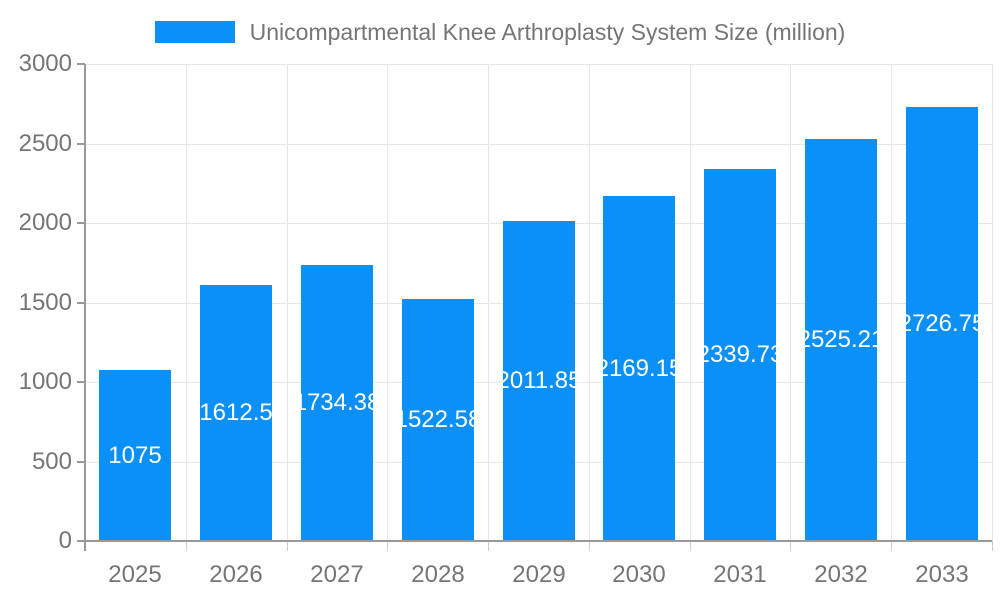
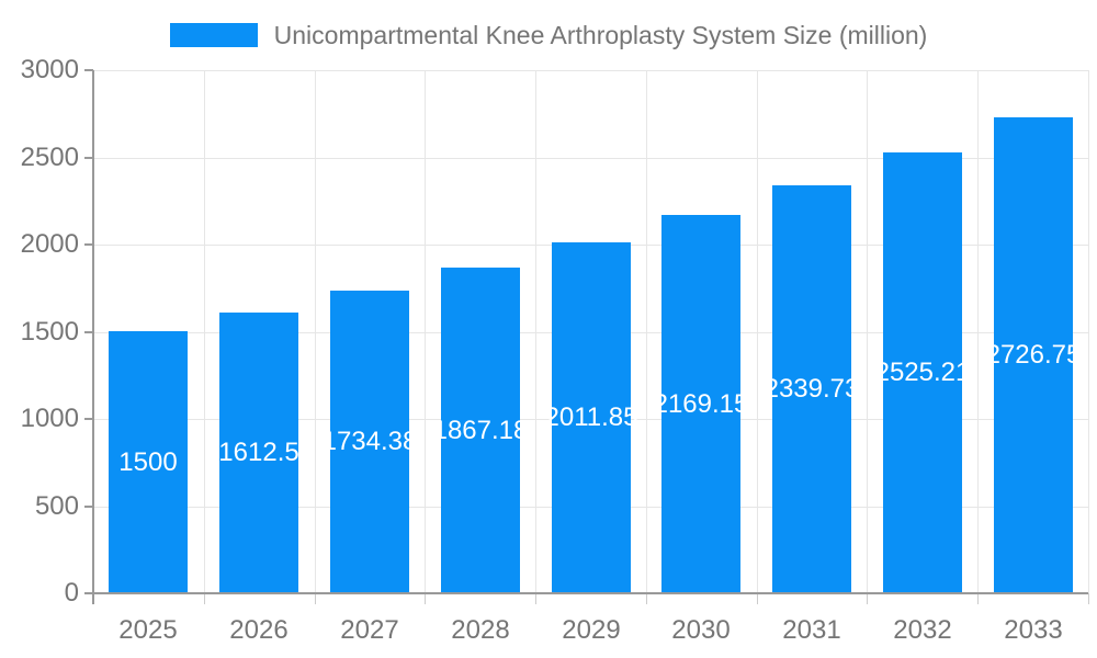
2025: 1075 -> 1500
2028: 1522.58 -> 1867.18
